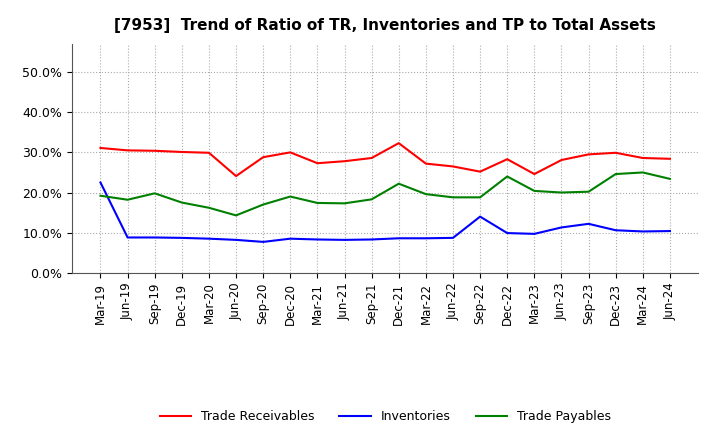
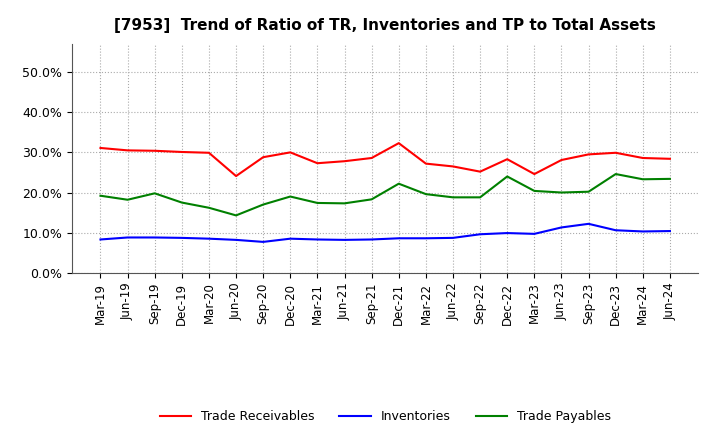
Inventories/Mar-19: 22.5% -> 8.3%
Inventories/Sep-22: 14.0% -> 9.6%
Trade Payables/Mar-24: 25.0% -> 23.3%
